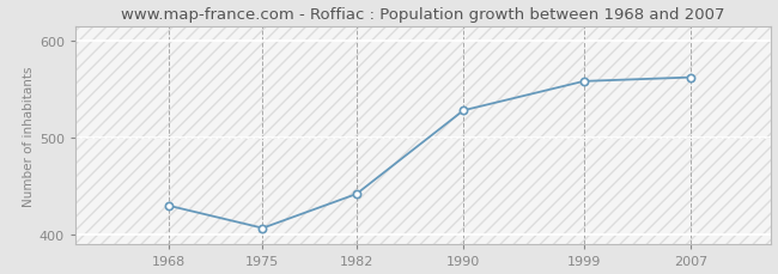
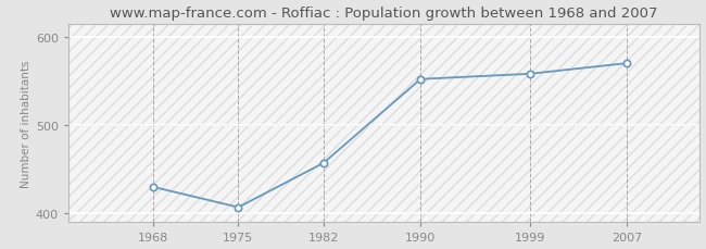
1982: 442 -> 457
1990: 528 -> 552
2007: 562 -> 570
